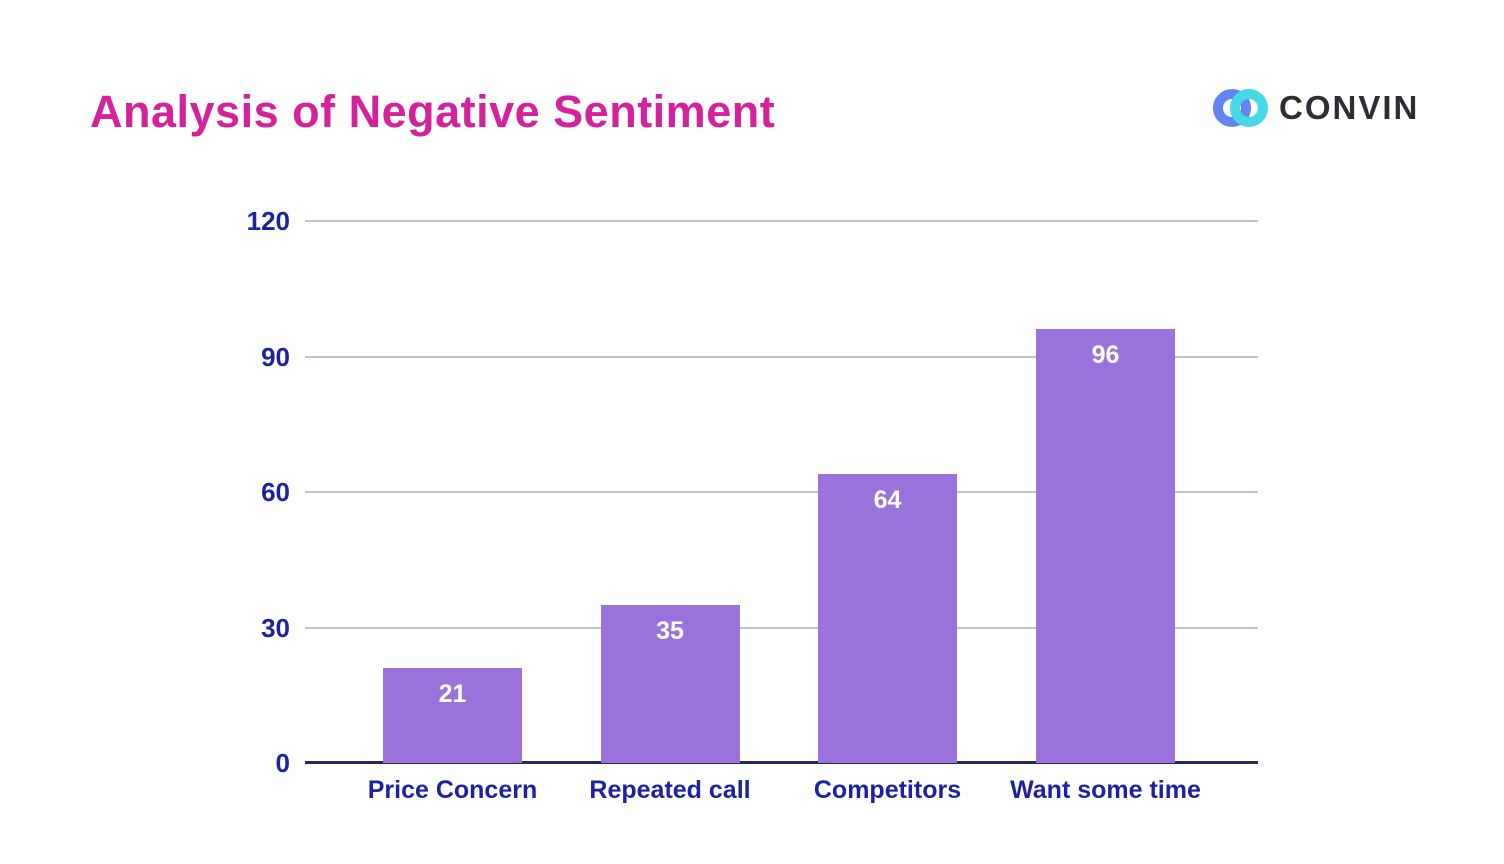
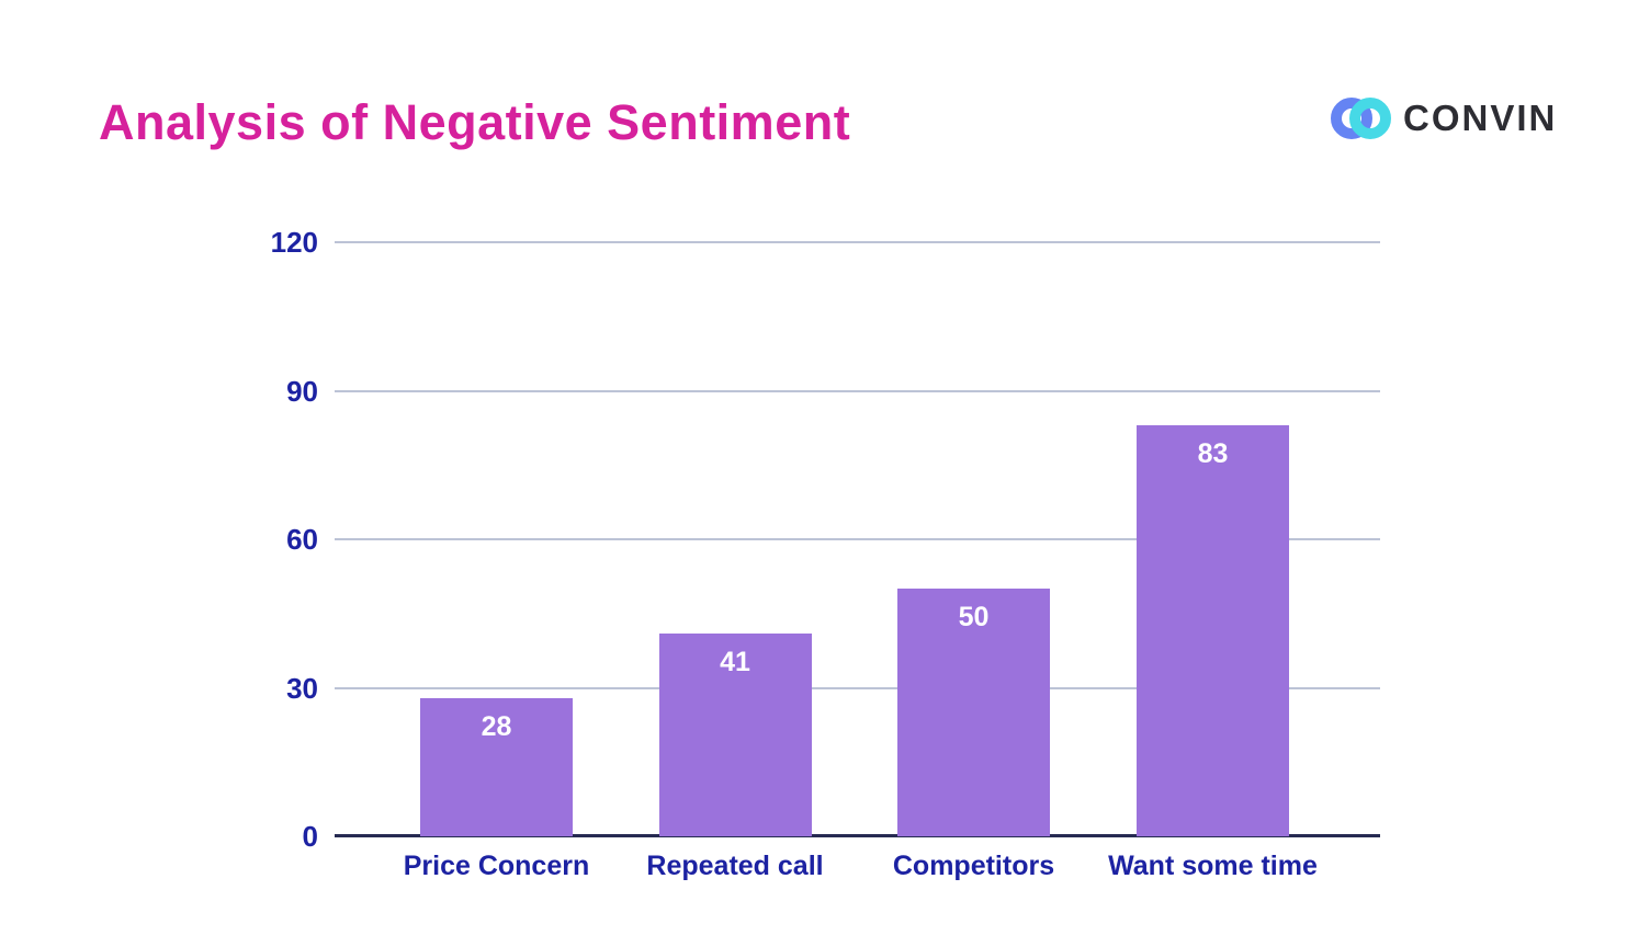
Price Concern: 21 -> 28
Repeated call: 35 -> 41
Competitors: 64 -> 50
Want some time: 96 -> 83
